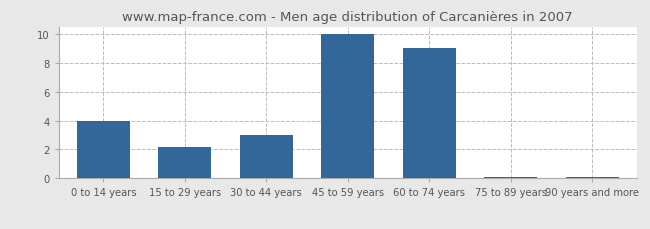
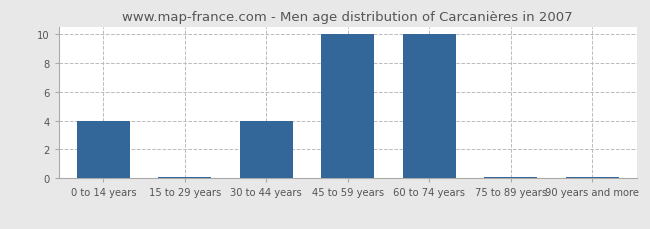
15 to 29 years: 2.2 -> 0.1
30 to 44 years: 3.0 -> 4.0
60 to 74 years: 9.0 -> 10.0
